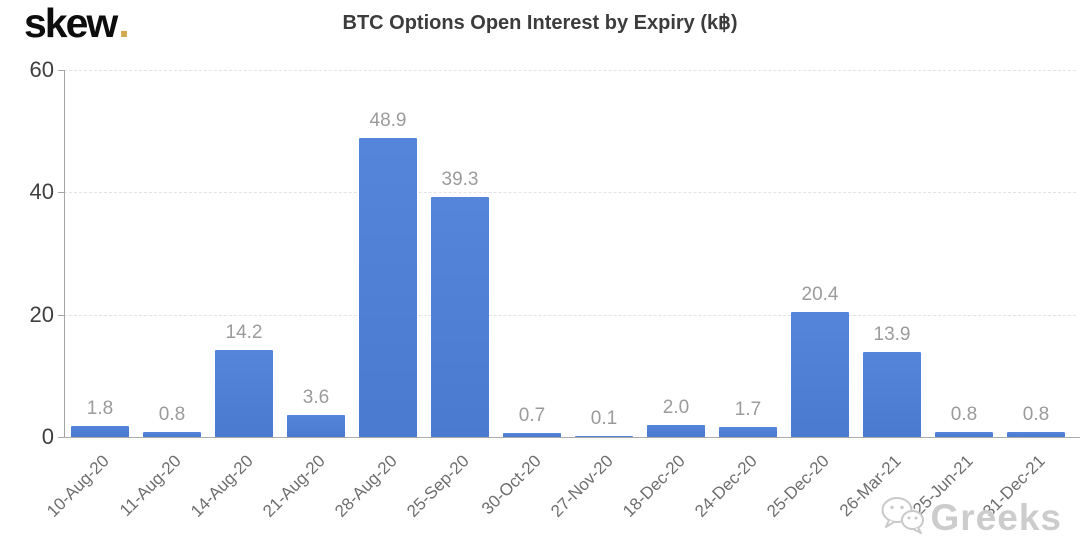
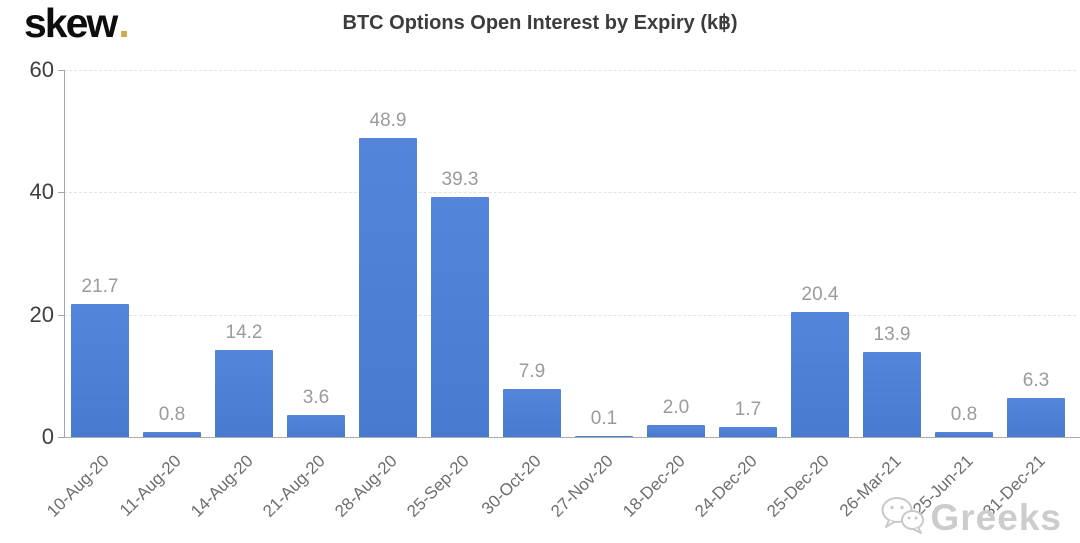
10-Aug-20: 1.8 -> 21.7
30-Oct-20: 0.7 -> 7.9
31-Dec-21: 0.8 -> 6.3
